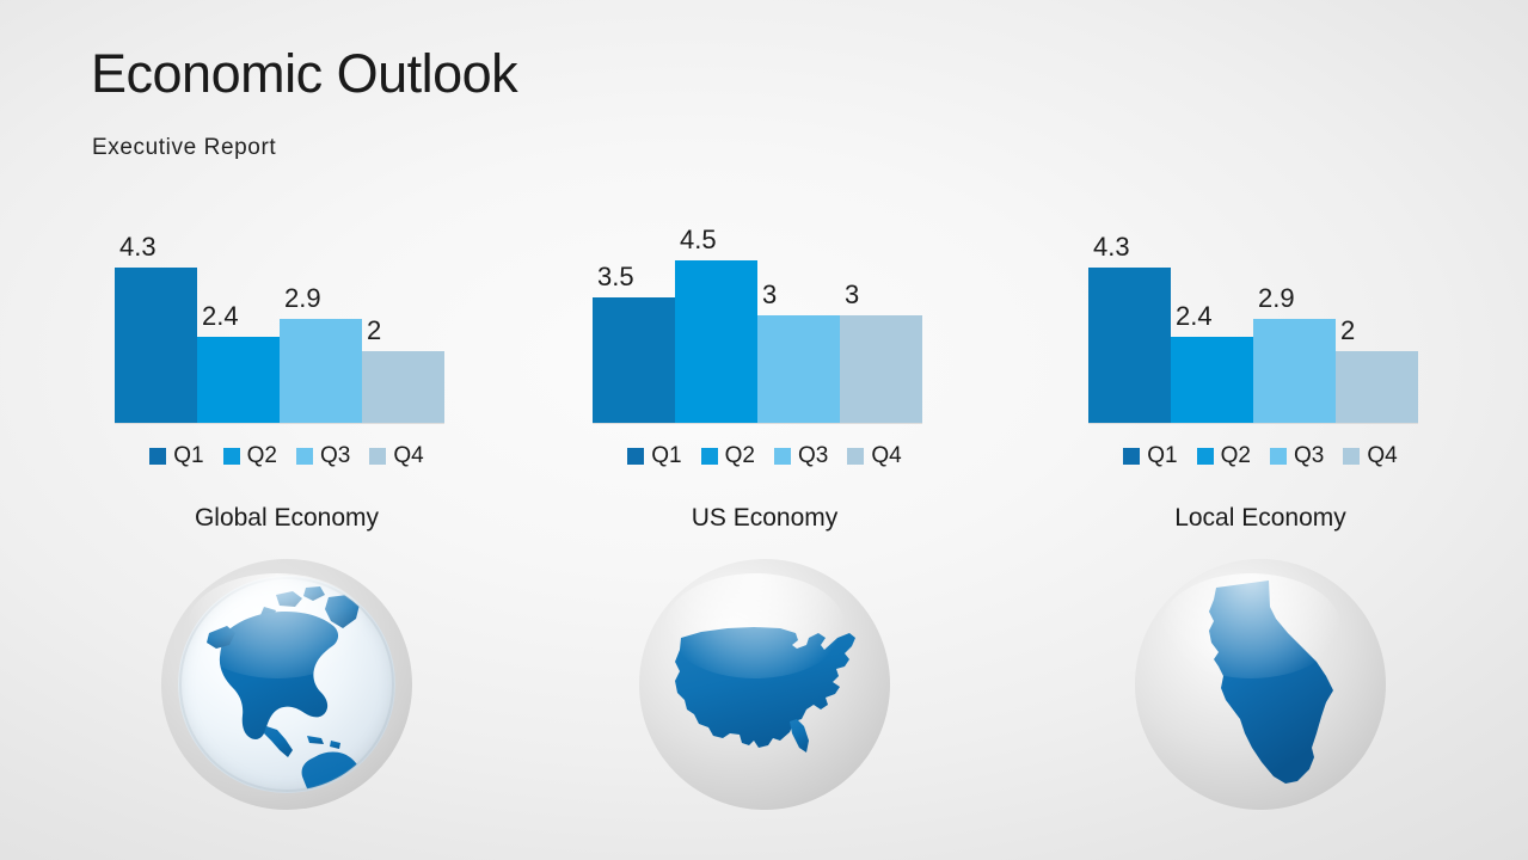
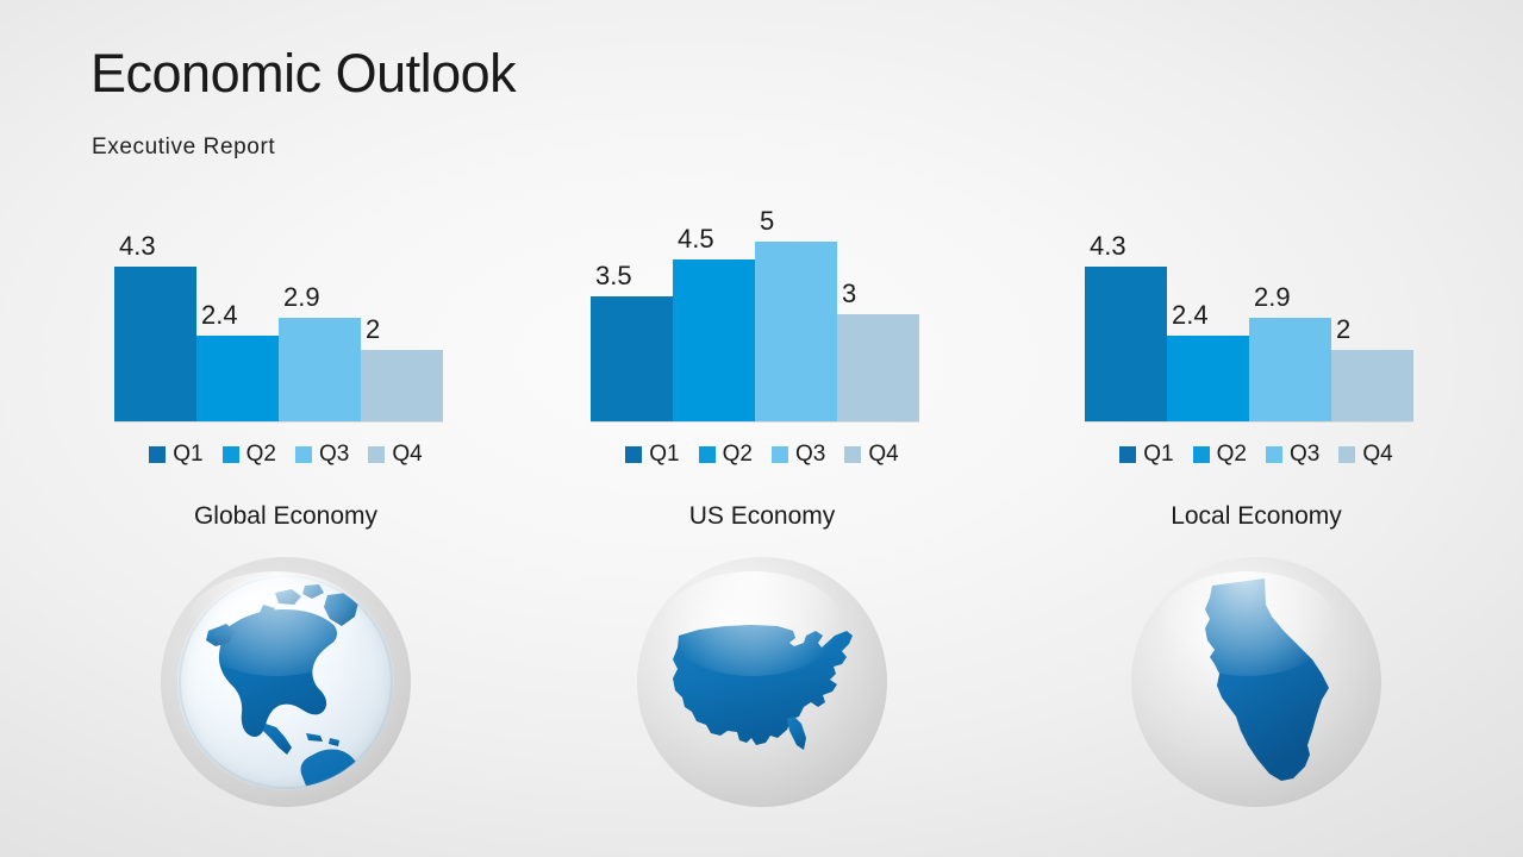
US Economy/Q3: 3 -> 5
